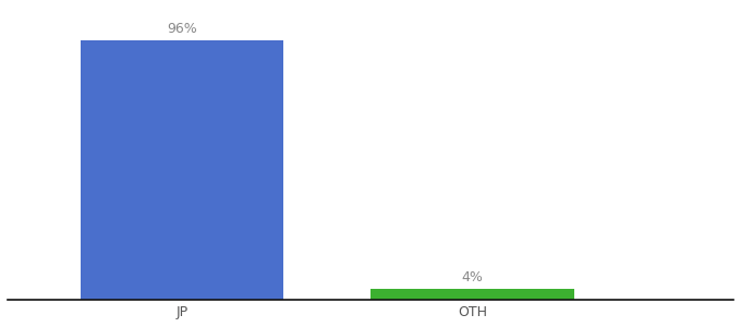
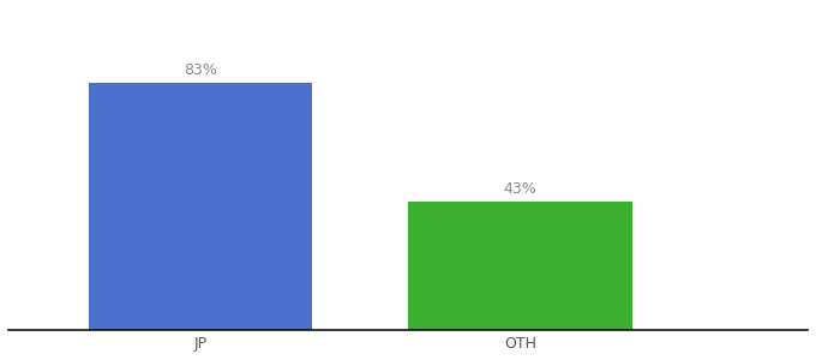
JP: 96% -> 83%
OTH: 4% -> 43%
